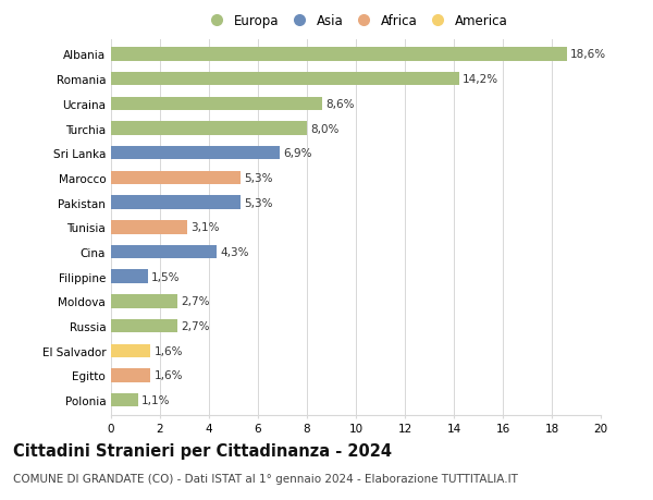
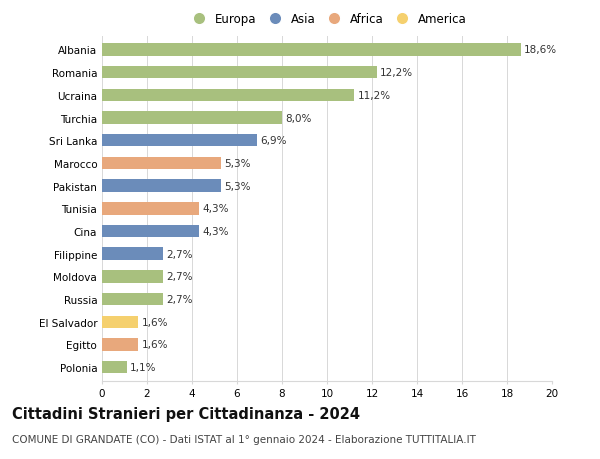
Romania: 14,2% -> 12,2%
Ucraina: 8,6% -> 11,2%
Tunisia: 3,1% -> 4,3%
Filippine: 1,5% -> 2,7%
